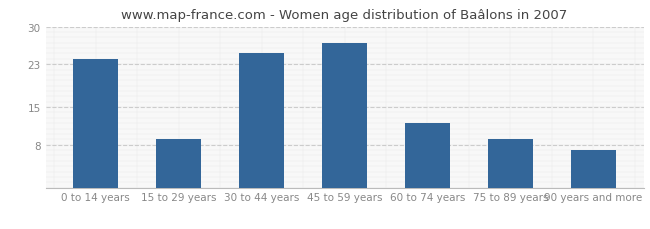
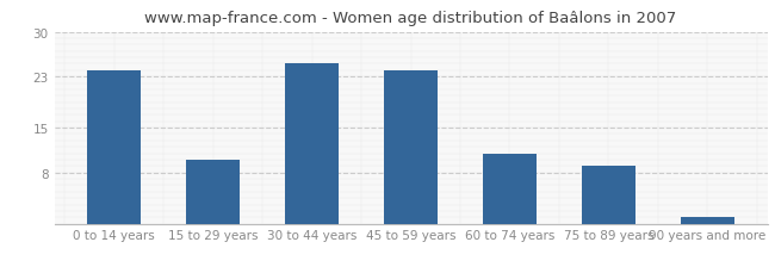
15 to 29 years: 9 -> 10
45 to 59 years: 27 -> 24
60 to 74 years: 12 -> 11
90 years and more: 7 -> 1
